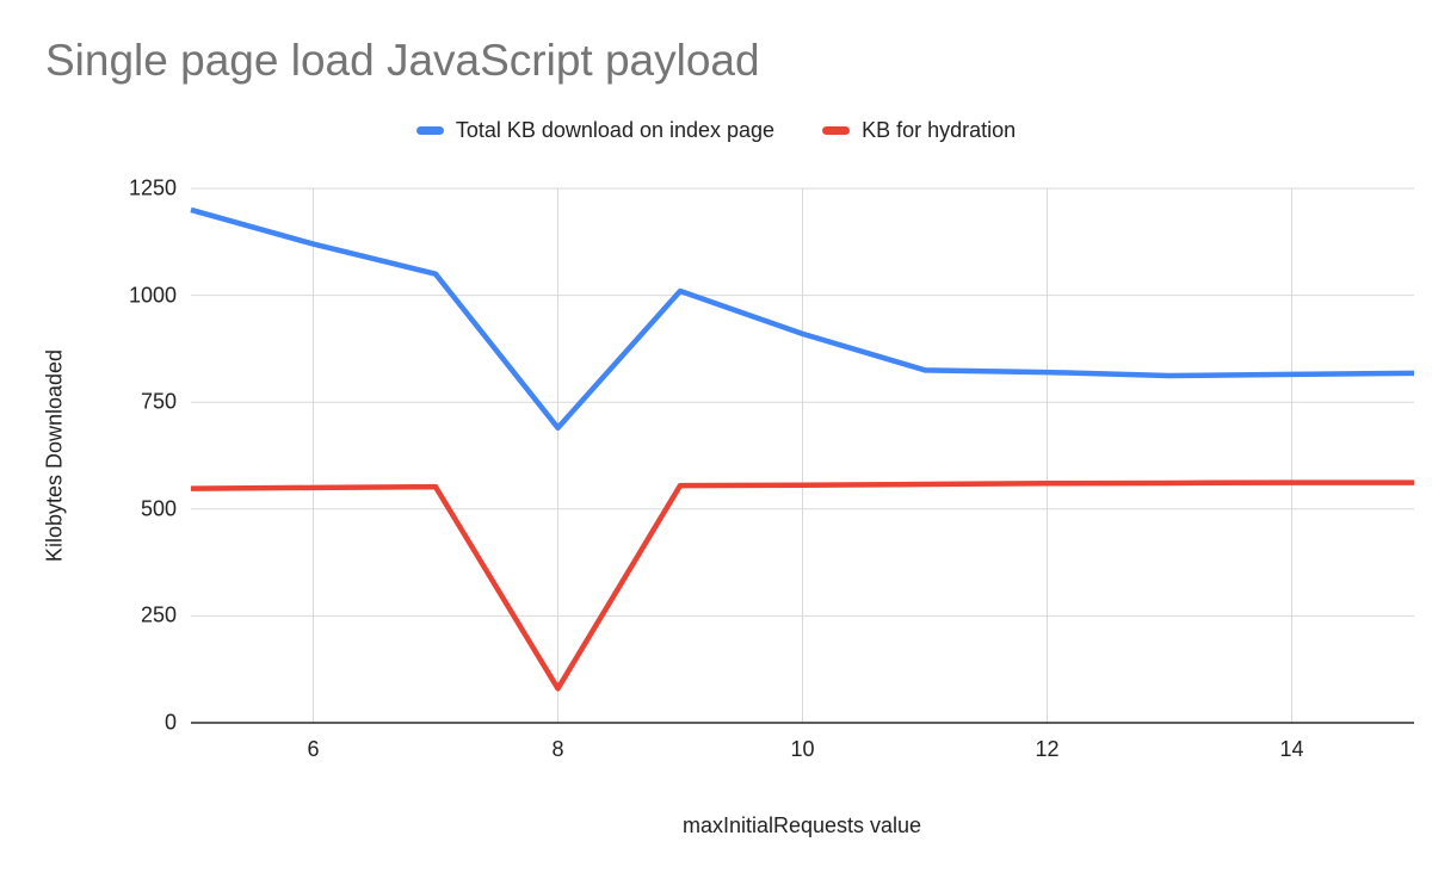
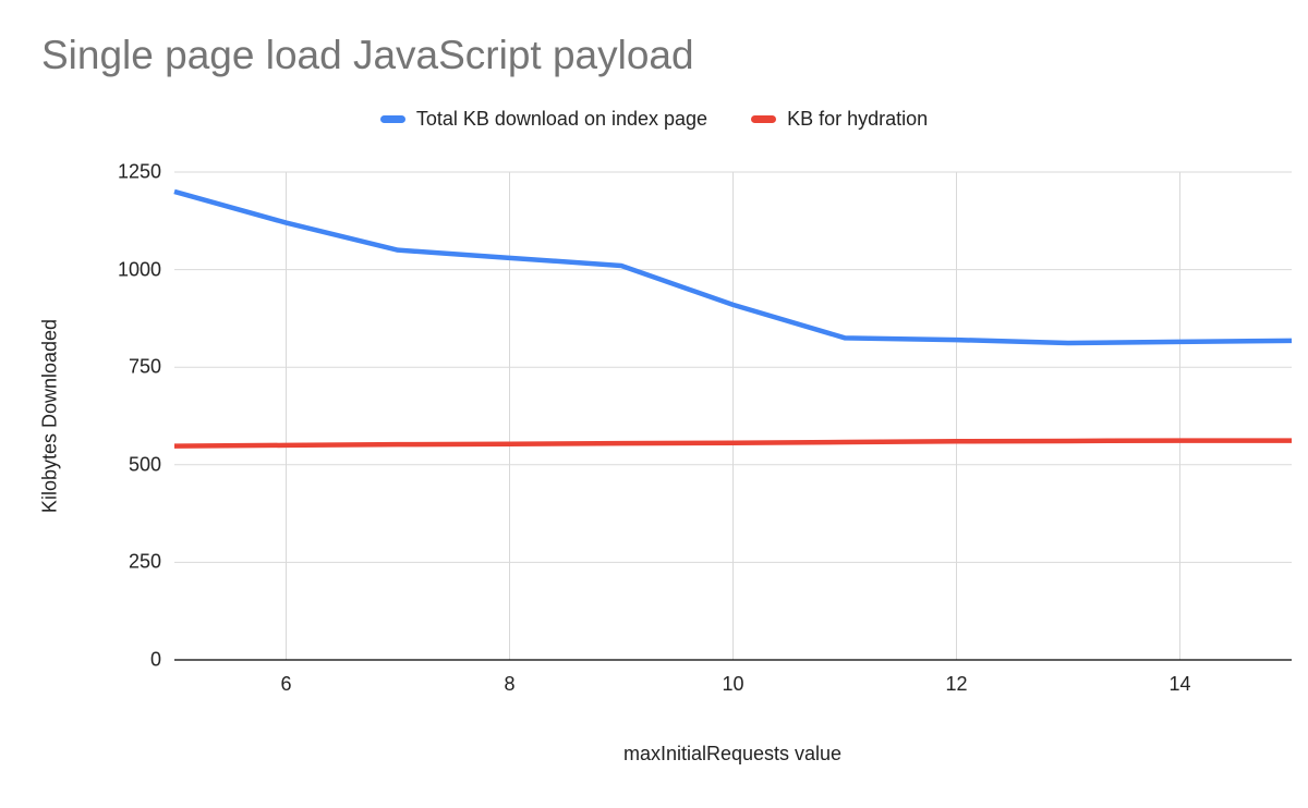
Total KB download on index page/8: 690 -> 1030
KB for hydration/8: 80 -> 550
